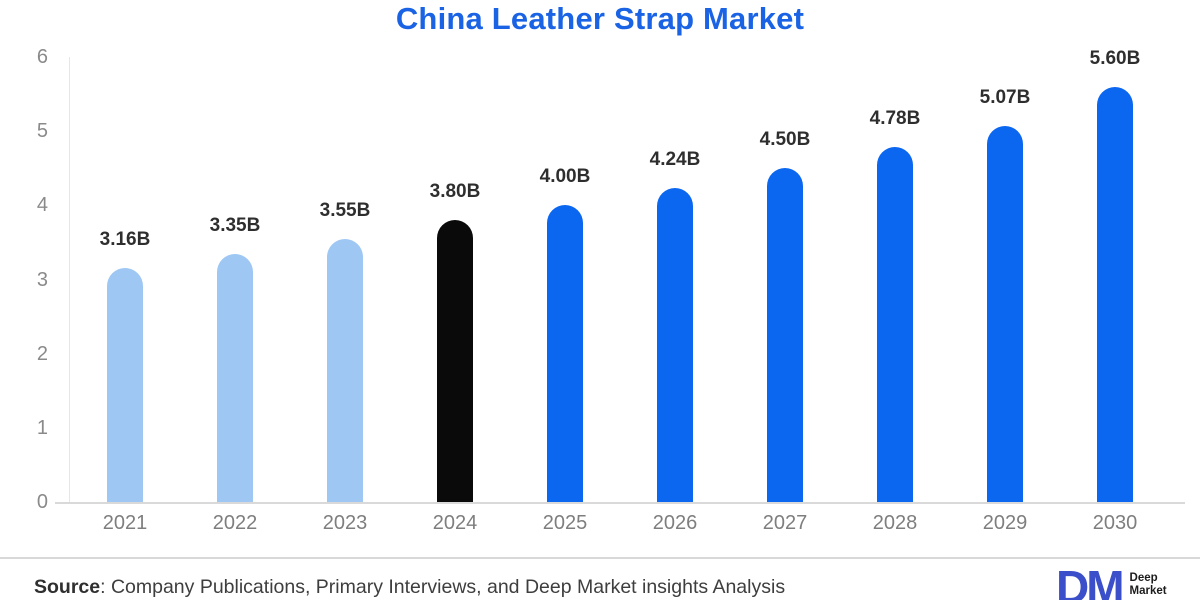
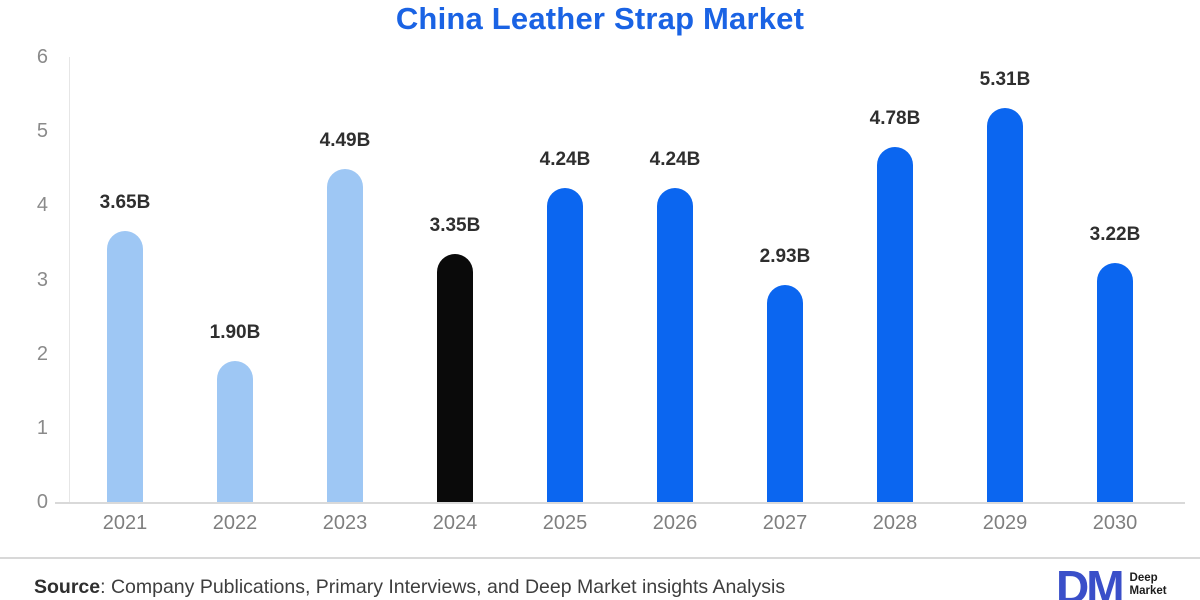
2021: 3.16B -> 3.65B
2022: 3.35B -> 1.90B
2023: 3.55B -> 4.49B
2024: 3.80B -> 3.35B
2025: 4.00B -> 4.24B
2027: 4.50B -> 2.93B
2029: 5.07B -> 5.31B
2030: 5.60B -> 3.22B
